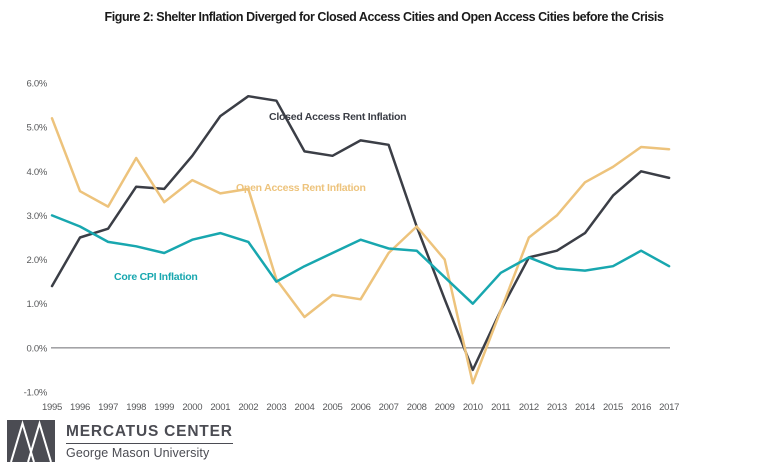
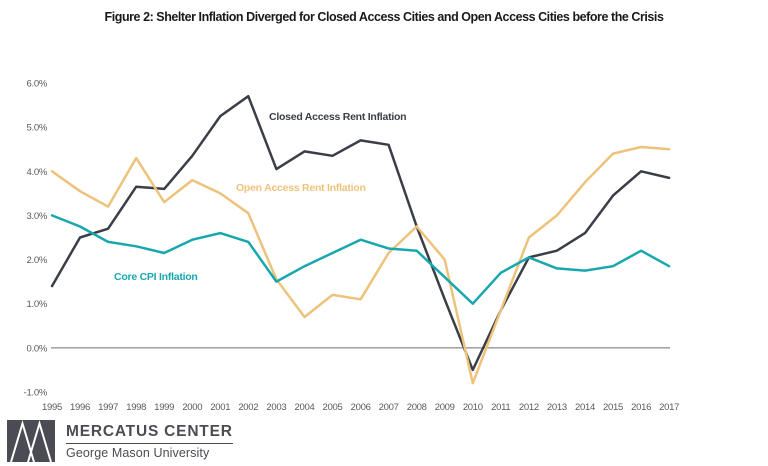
Open Access Rent Inflation/1995: 5.2% -> 4.0%
Open Access Rent Inflation/2002: 3.6% -> 3.0%
Closed Access Rent Inflation/2003: 5.6% -> 4.0%
Open Access Rent Inflation/2015: 4.1% -> 4.4%
